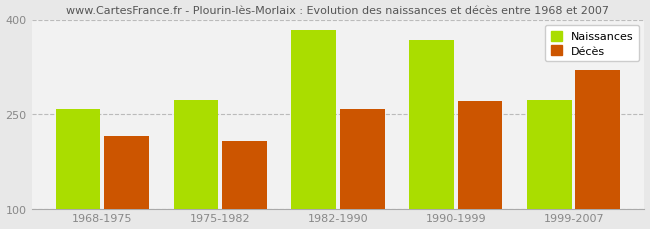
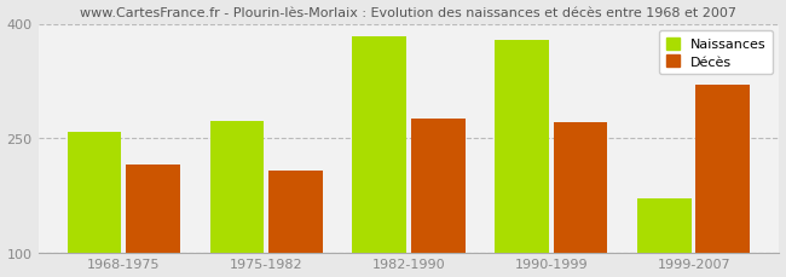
Décès/1982-1990: 258 -> 276
Naissances/1990-1999: 368 -> 378
Naissances/1999-2007: 272 -> 170
